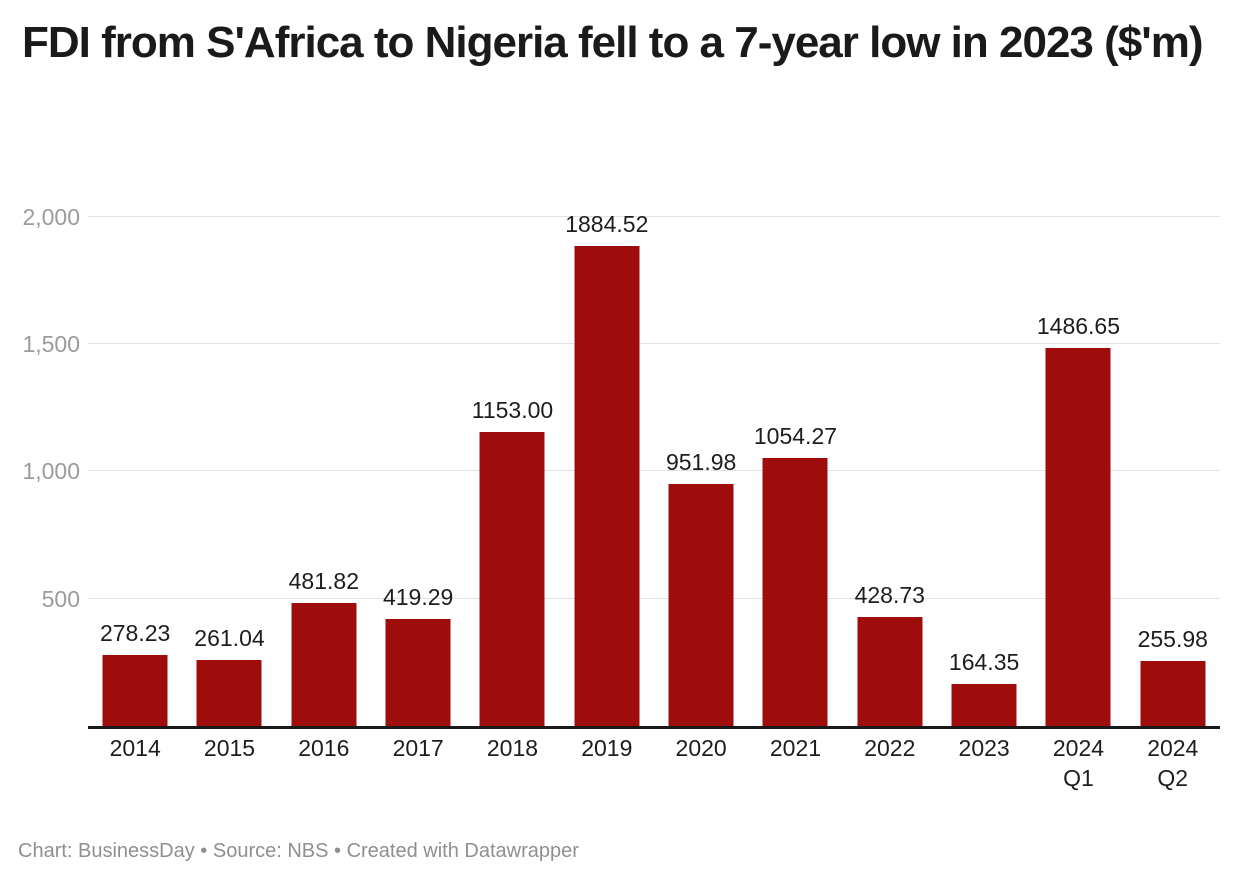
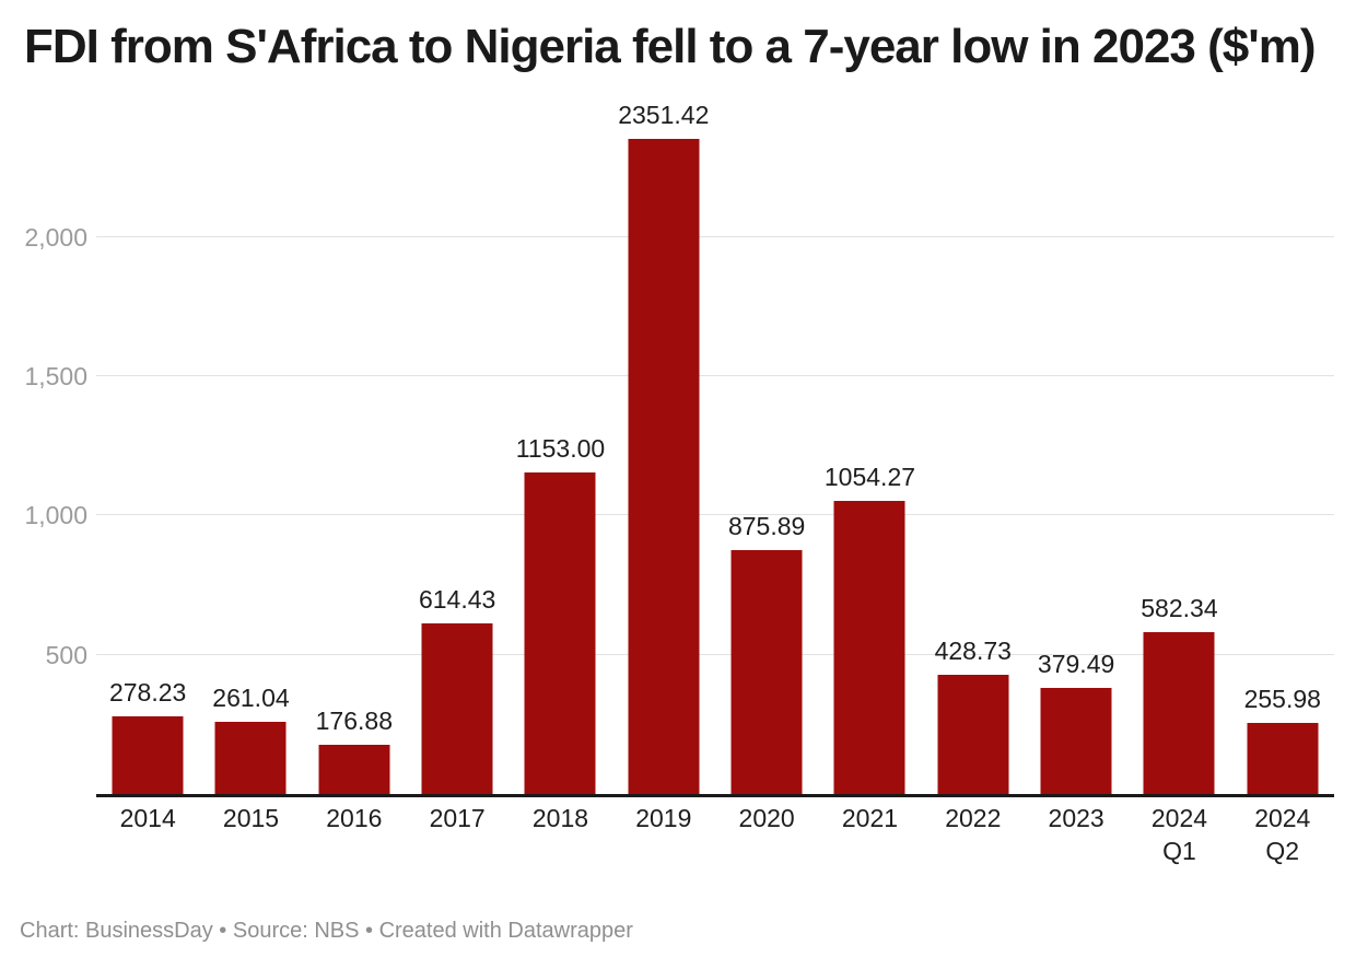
2016: 481.82 -> 176.88
2017: 419.29 -> 614.43
2019: 1884.52 -> 2351.42
2020: 951.98 -> 875.89
2023: 164.35 -> 379.49
2024 Q1: 1486.65 -> 582.34
